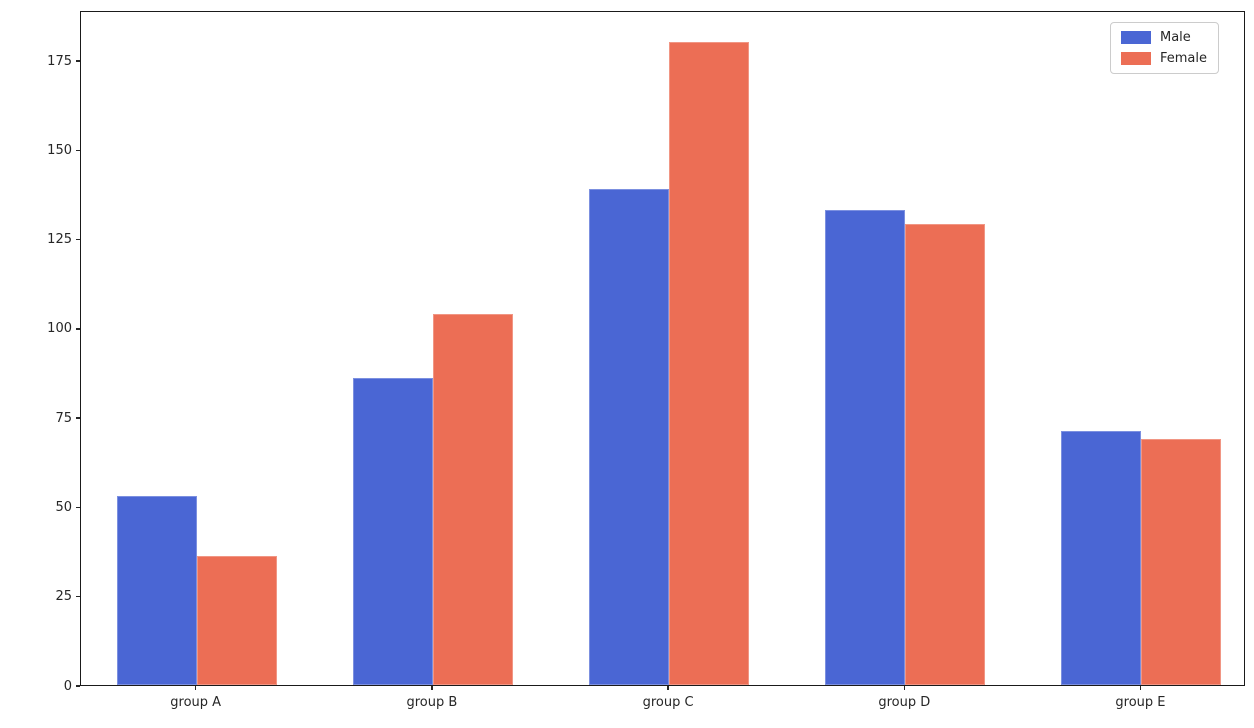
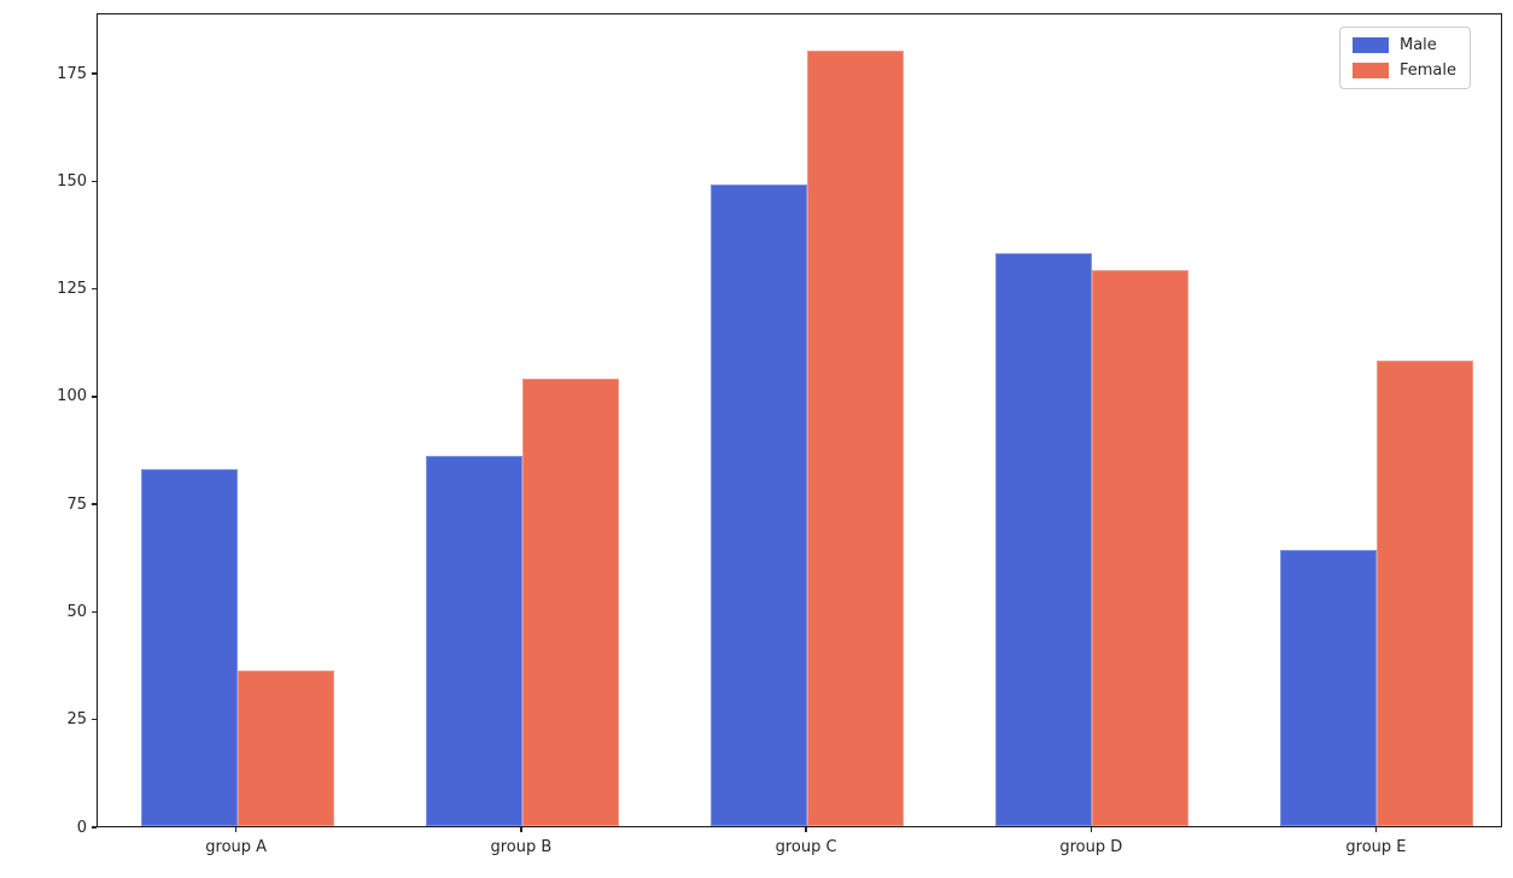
Male/group A: 53 -> 83
Male/group C: 139 -> 149
Male/group E: 71 -> 64
Female/group E: 69 -> 108
